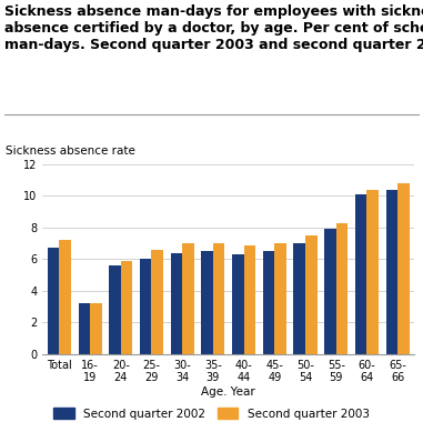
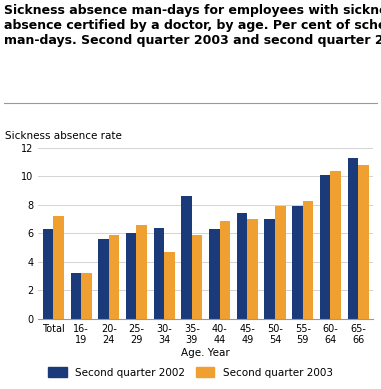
Second quarter 2002/Total: 6.7 -> 6.3
Second quarter 2003/30- 34: 7.0 -> 4.7
Second quarter 2002/35- 39: 6.5 -> 8.6
Second quarter 2003/35- 39: 7.0 -> 5.9
Second quarter 2002/45- 49: 6.5 -> 7.4
Second quarter 2003/50- 54: 7.5 -> 7.9
Second quarter 2002/65- 66: 10.4 -> 11.3
